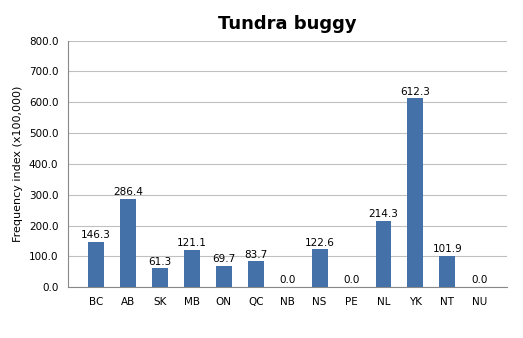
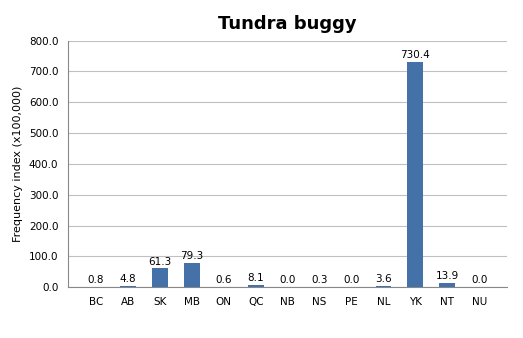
BC: 146.3 -> 0.8
AB: 286.4 -> 4.8
MB: 121.1 -> 79.3
ON: 69.7 -> 0.6
QC: 83.7 -> 8.1
NS: 122.6 -> 0.3
NL: 214.3 -> 3.6
YK: 612.3 -> 730.4
NT: 101.9 -> 13.9
